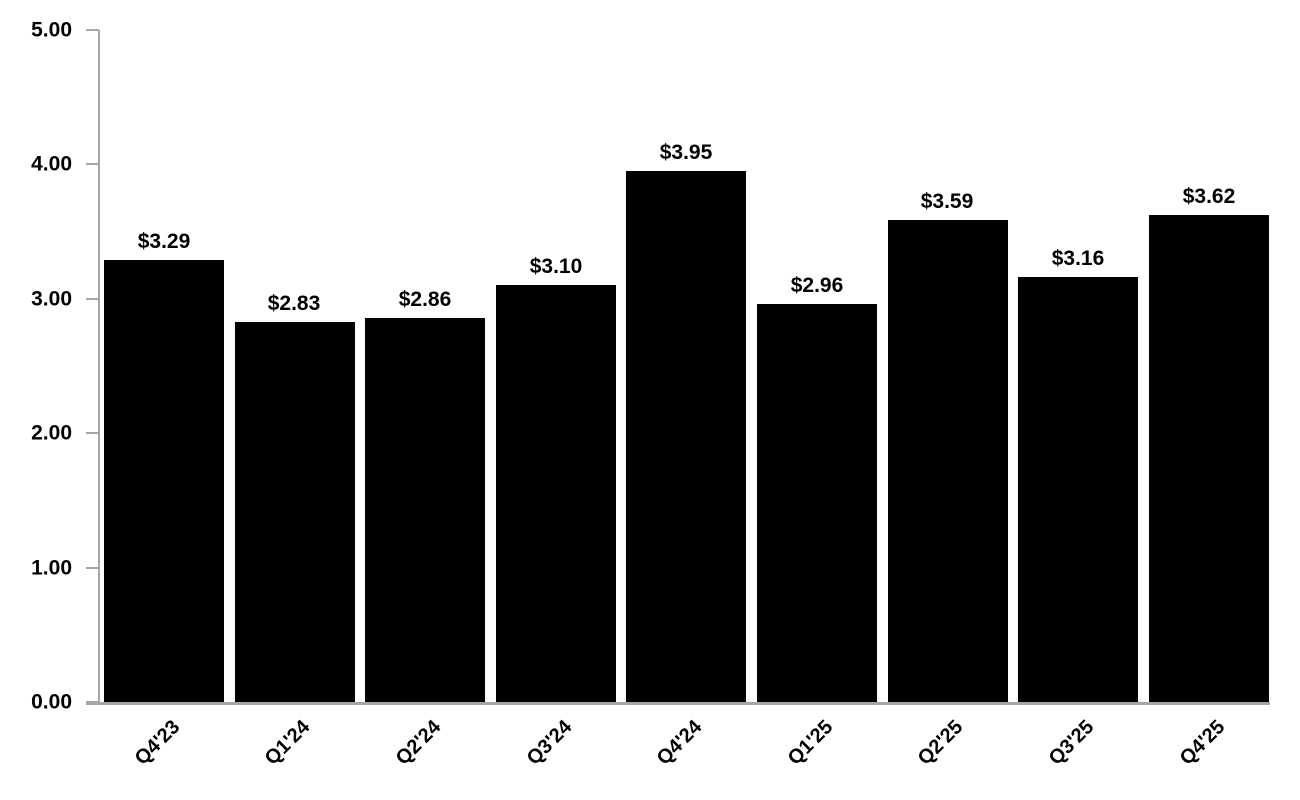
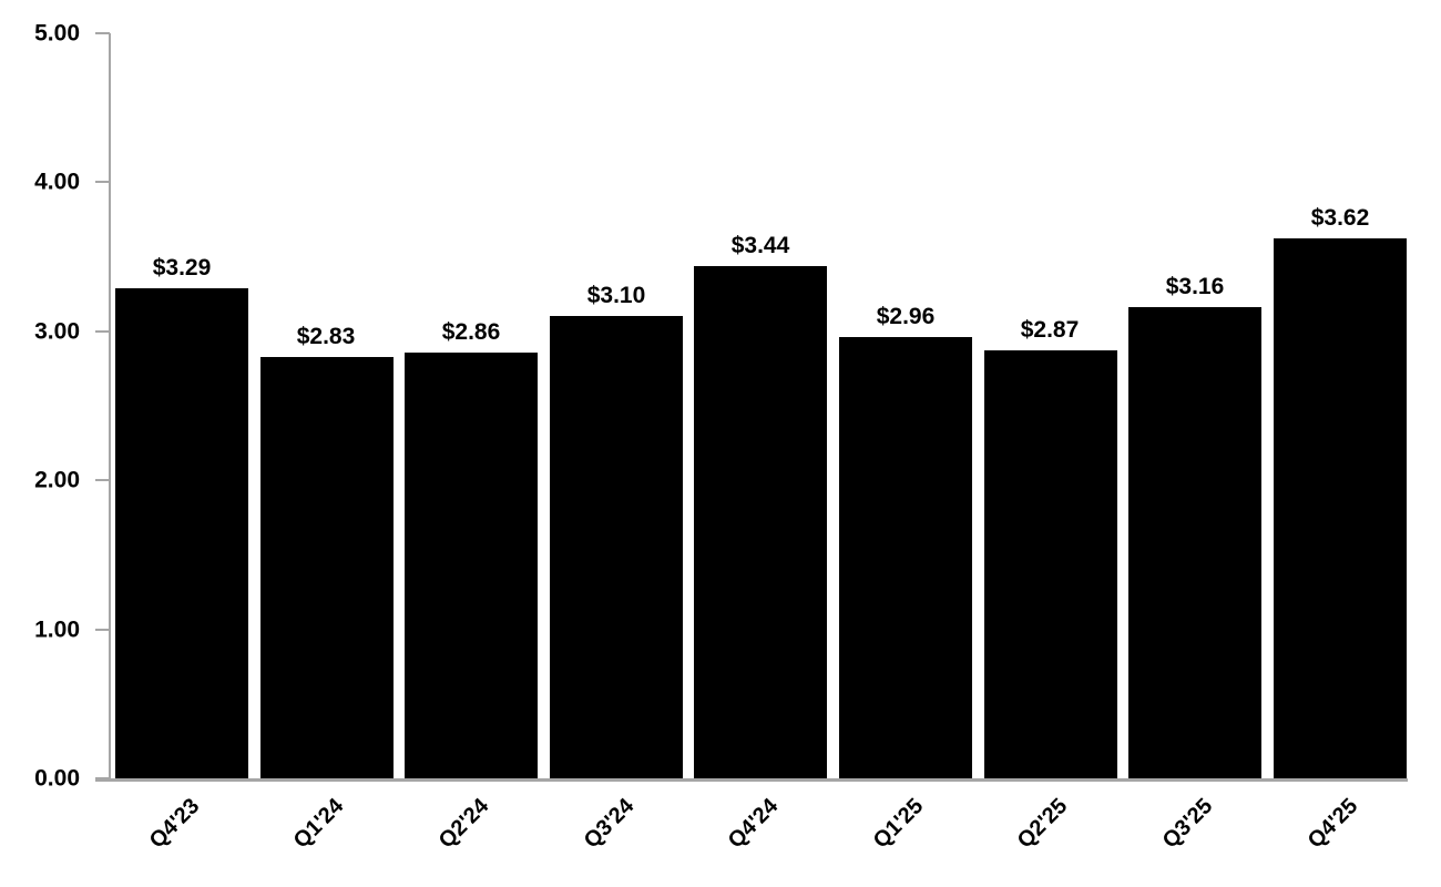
Q4'24: $3.95 -> $3.44
Q2'25: $3.59 -> $2.87
